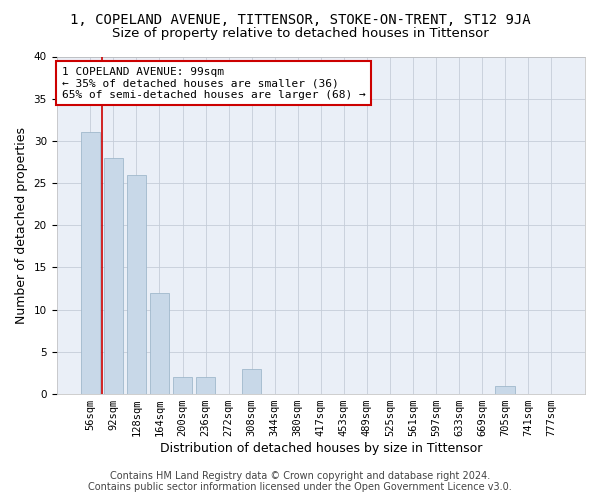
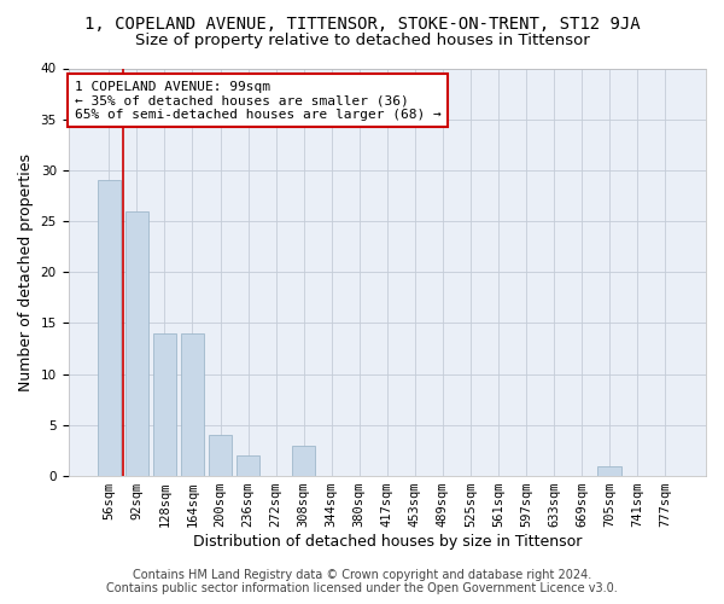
56sqm: 31 -> 29
92sqm: 28 -> 26
128sqm: 26 -> 14
164sqm: 12 -> 14
200sqm: 2 -> 4
